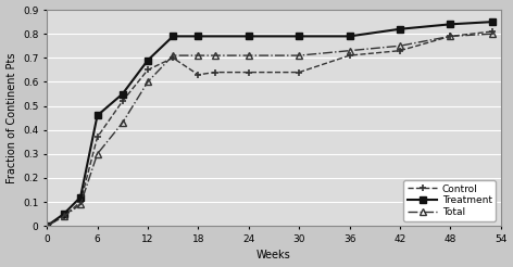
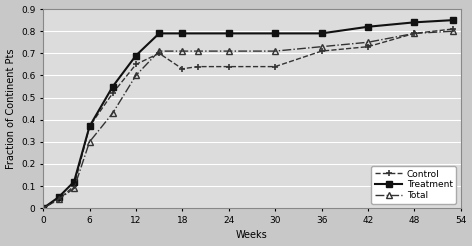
Treatment/6: 0.46 -> 0.37
